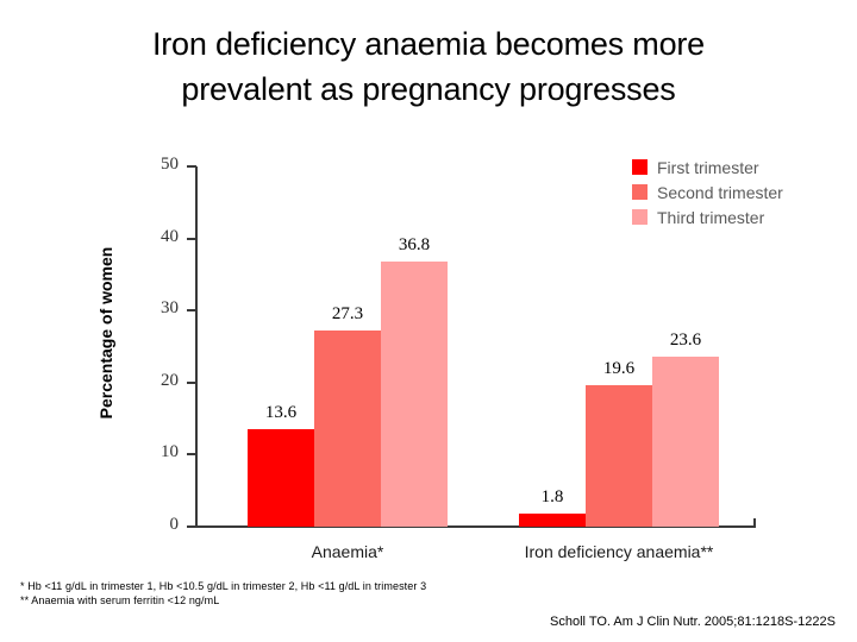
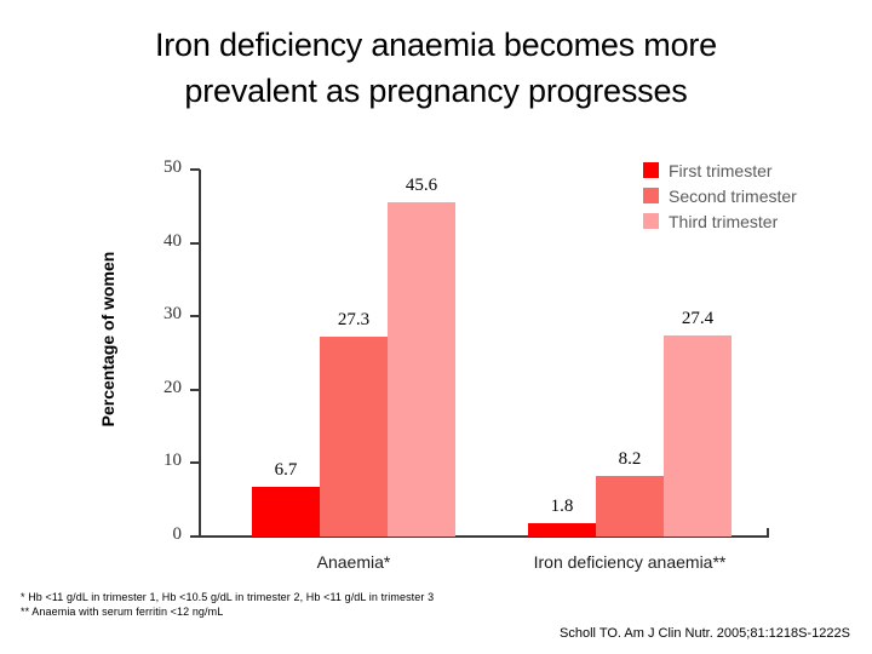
First trimester/Anaemia*: 13.6 -> 6.7
Third trimester/Anaemia*: 36.8 -> 45.6
Second trimester/Iron deficiency anaemia**: 19.6 -> 8.2
Third trimester/Iron deficiency anaemia**: 23.6 -> 27.4
